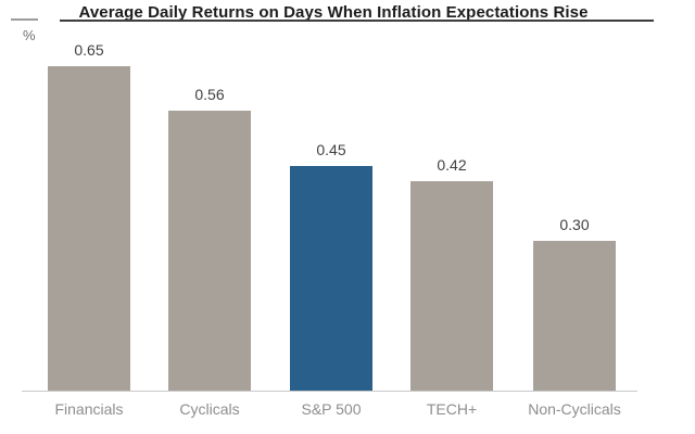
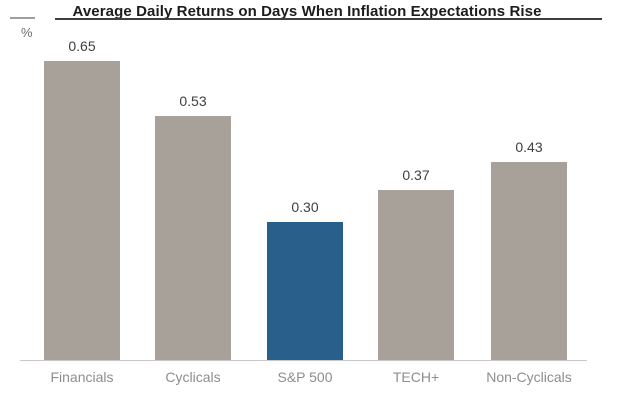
Cyclicals: 0.56 -> 0.53
S&P 500: 0.45 -> 0.30
TECH+: 0.42 -> 0.37
Non-Cyclicals: 0.30 -> 0.43
